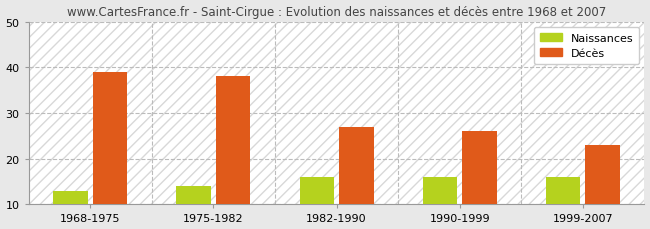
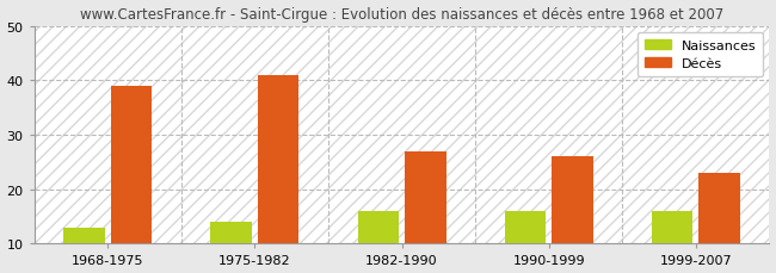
Décès/1975-1982: 38 -> 41
